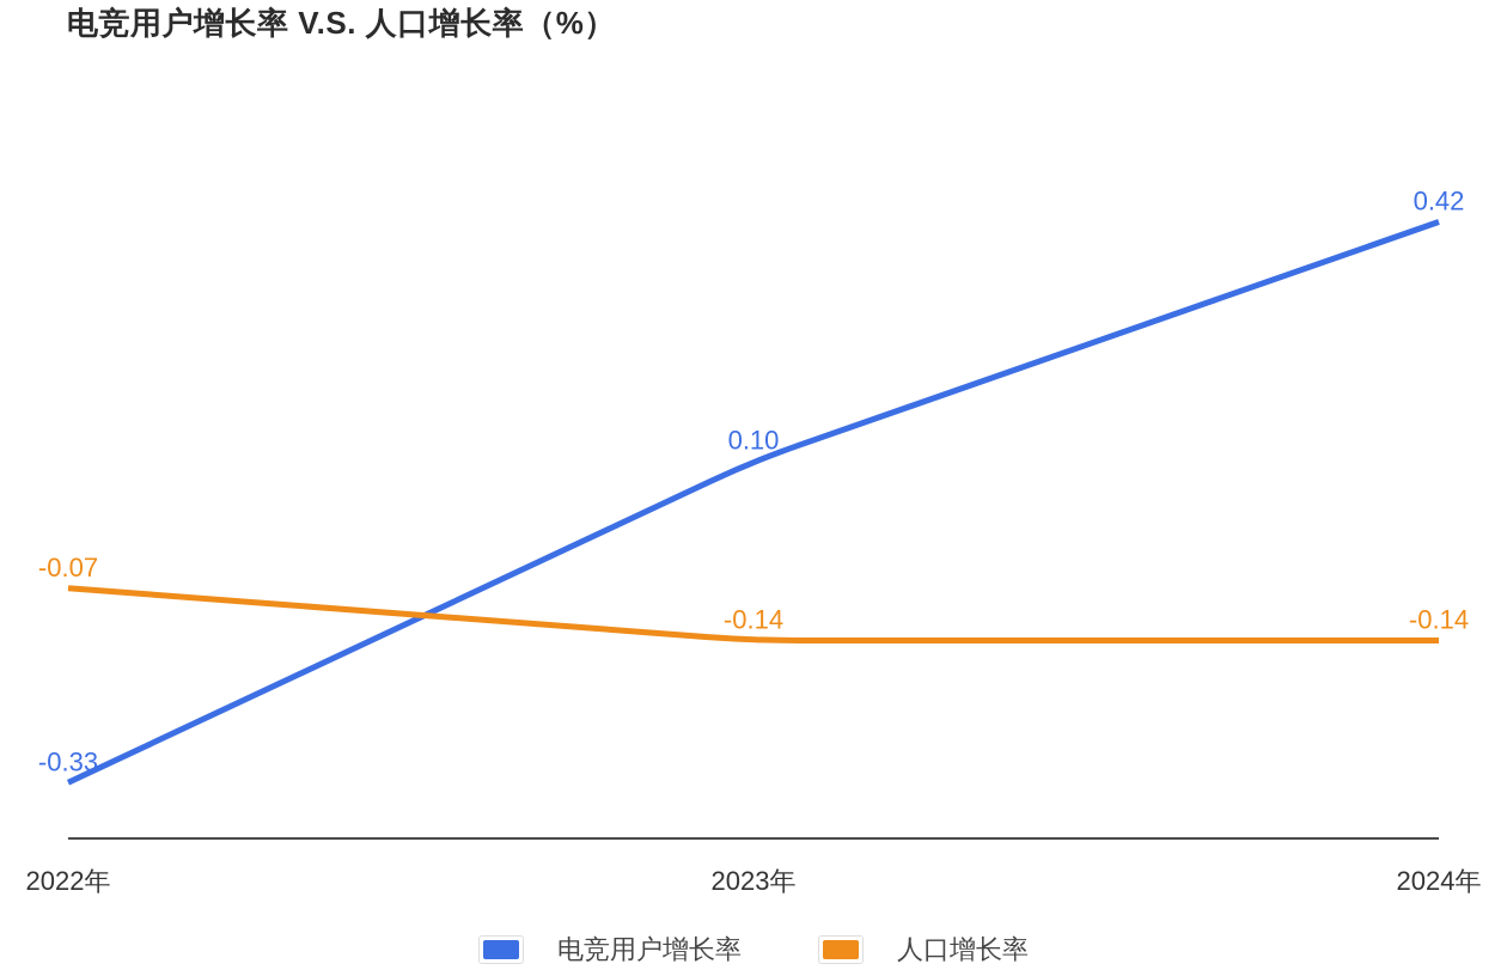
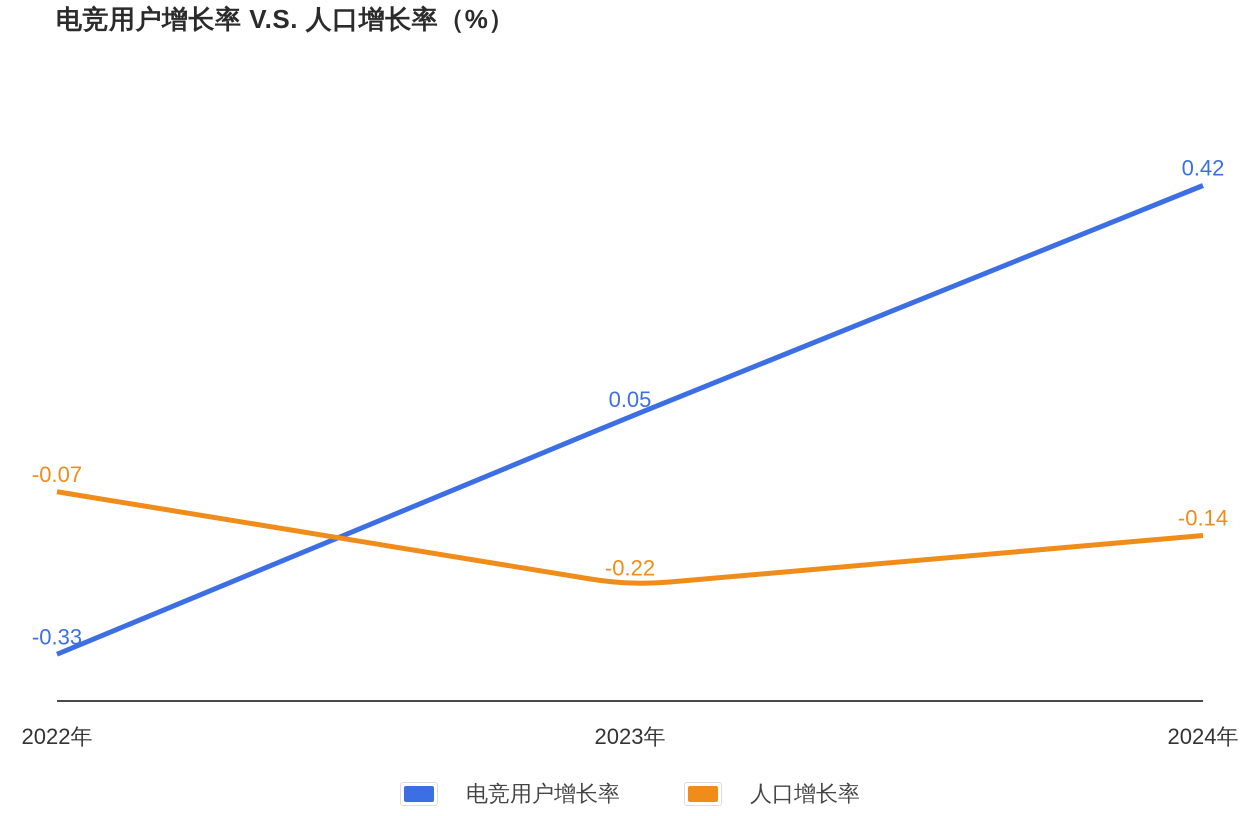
电竞用户增长率/2023年: 0.10 -> 0.05
人口增长率/2023年: -0.14 -> -0.22
